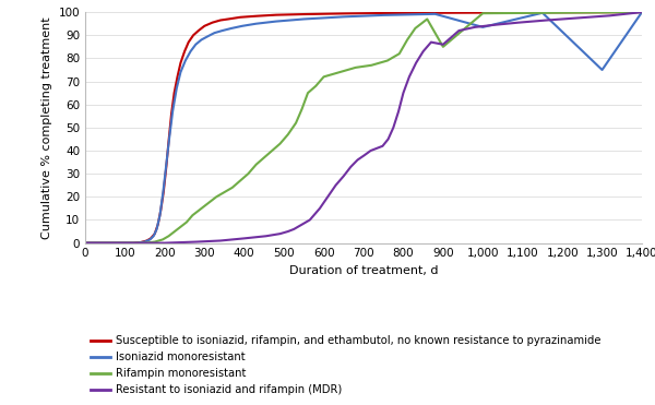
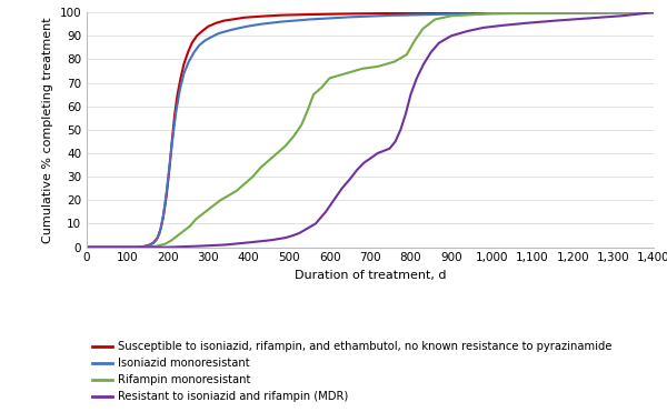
Rifampin monoresistant/900: 85.0 -> 98.5
Resistant to isoniazid and rifampin (MDR)/900: 86.0 -> 90.0
Isoniazid monoresistant/1,000: 93.5 -> 99.5
Isoniazid monoresistant/1,300: 75.0 -> 99.9
